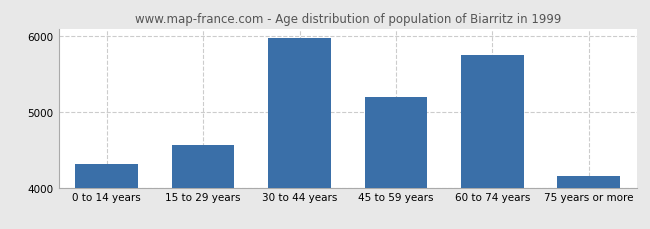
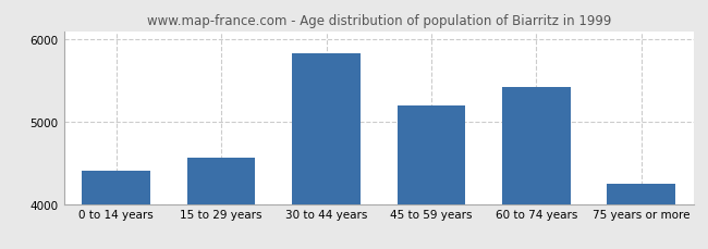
0 to 14 years: 4310 -> 4400
30 to 44 years: 5980 -> 5840
60 to 74 years: 5750 -> 5420
75 years or more: 4160 -> 4240
